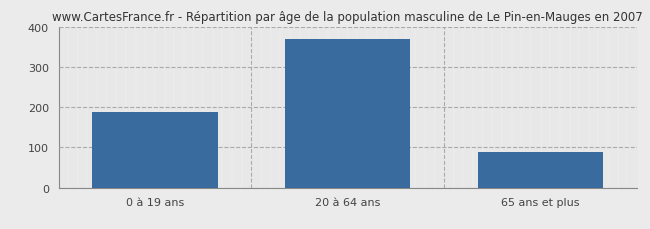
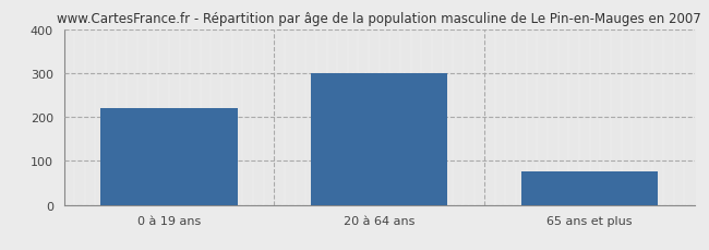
0 à 19 ans: 188 -> 220
20 à 64 ans: 370 -> 300
65 ans et plus: 88 -> 75
